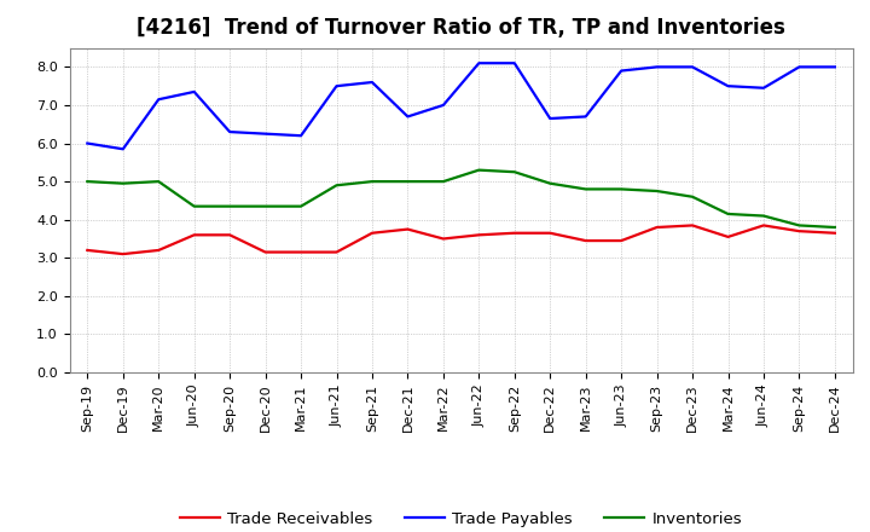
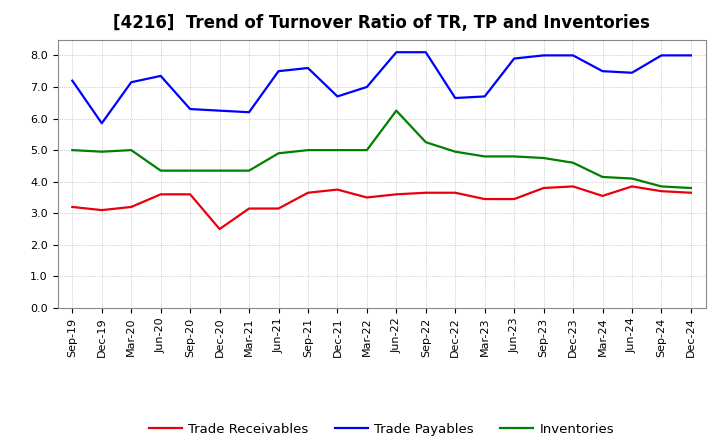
Trade Payables/Sep-19: 6.00 -> 7.20
Trade Receivables/Dec-20: 3.15 -> 2.50
Inventories/Jun-22: 5.30 -> 6.25
